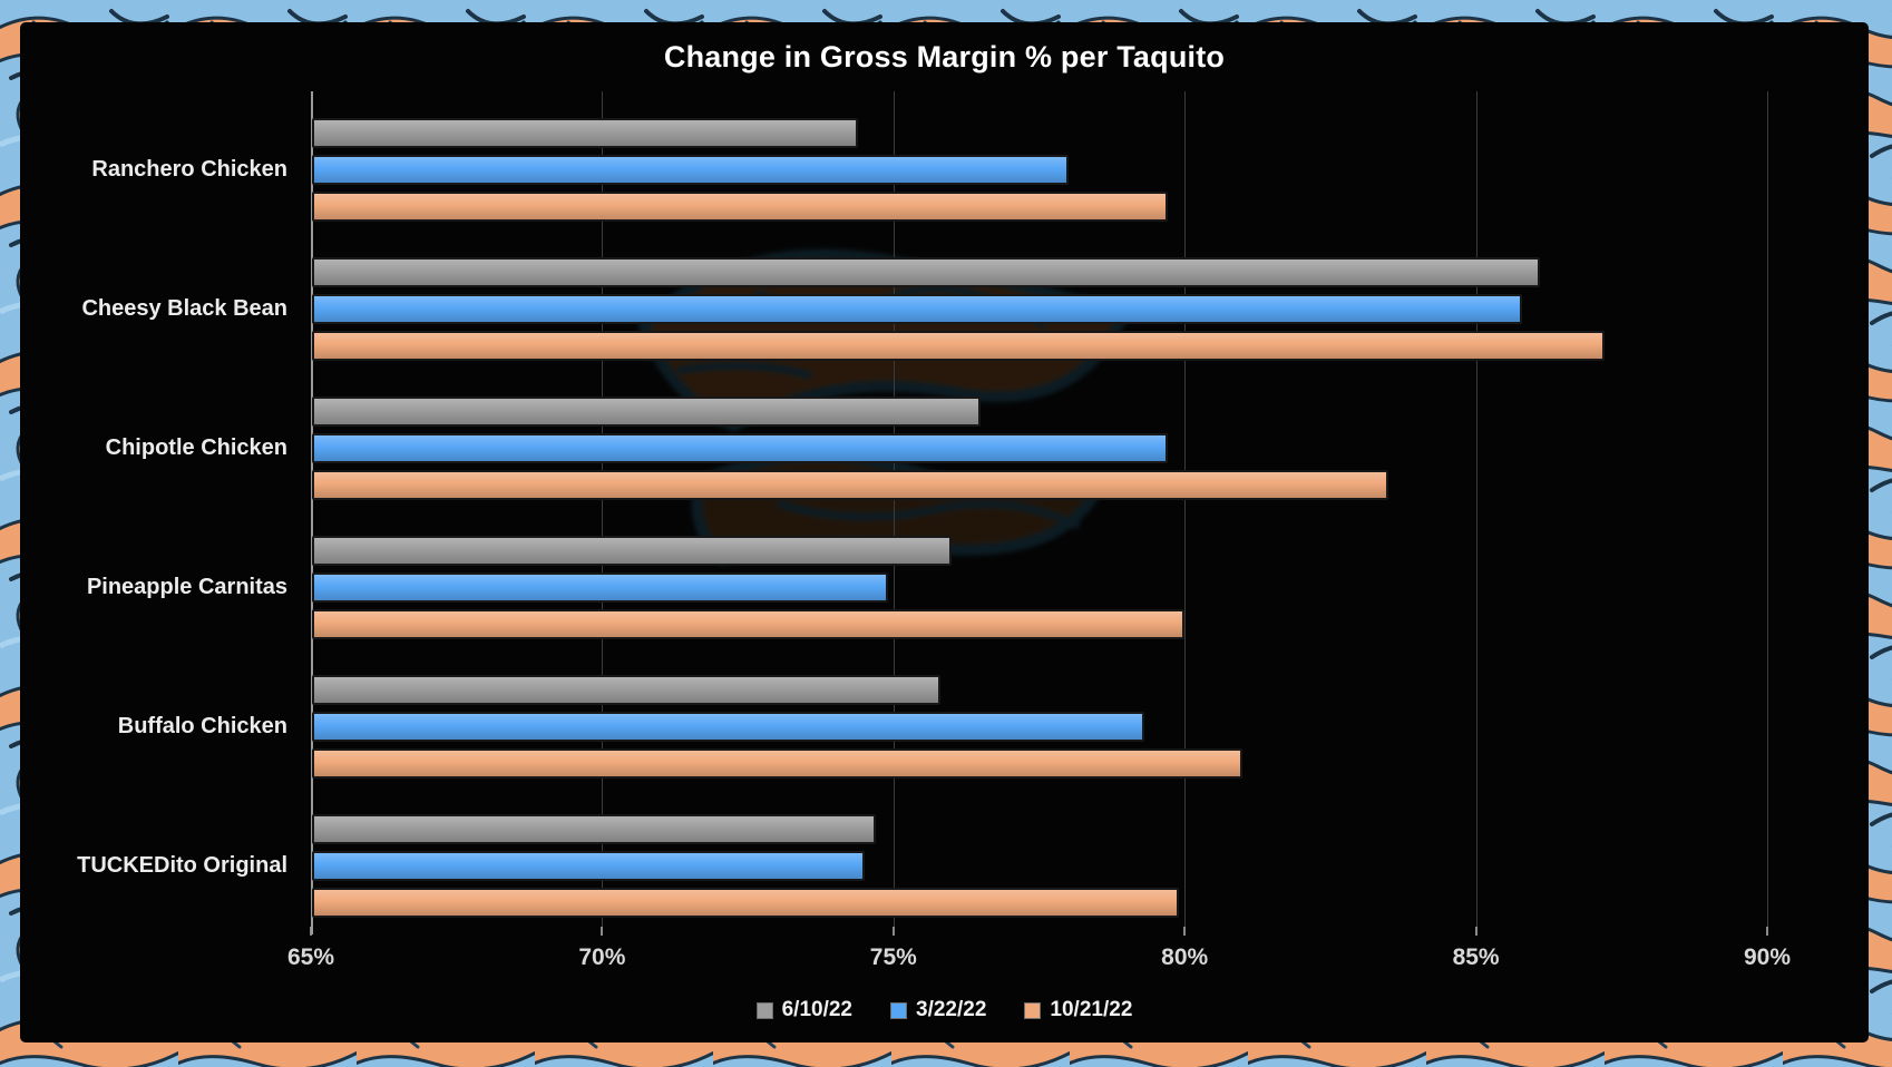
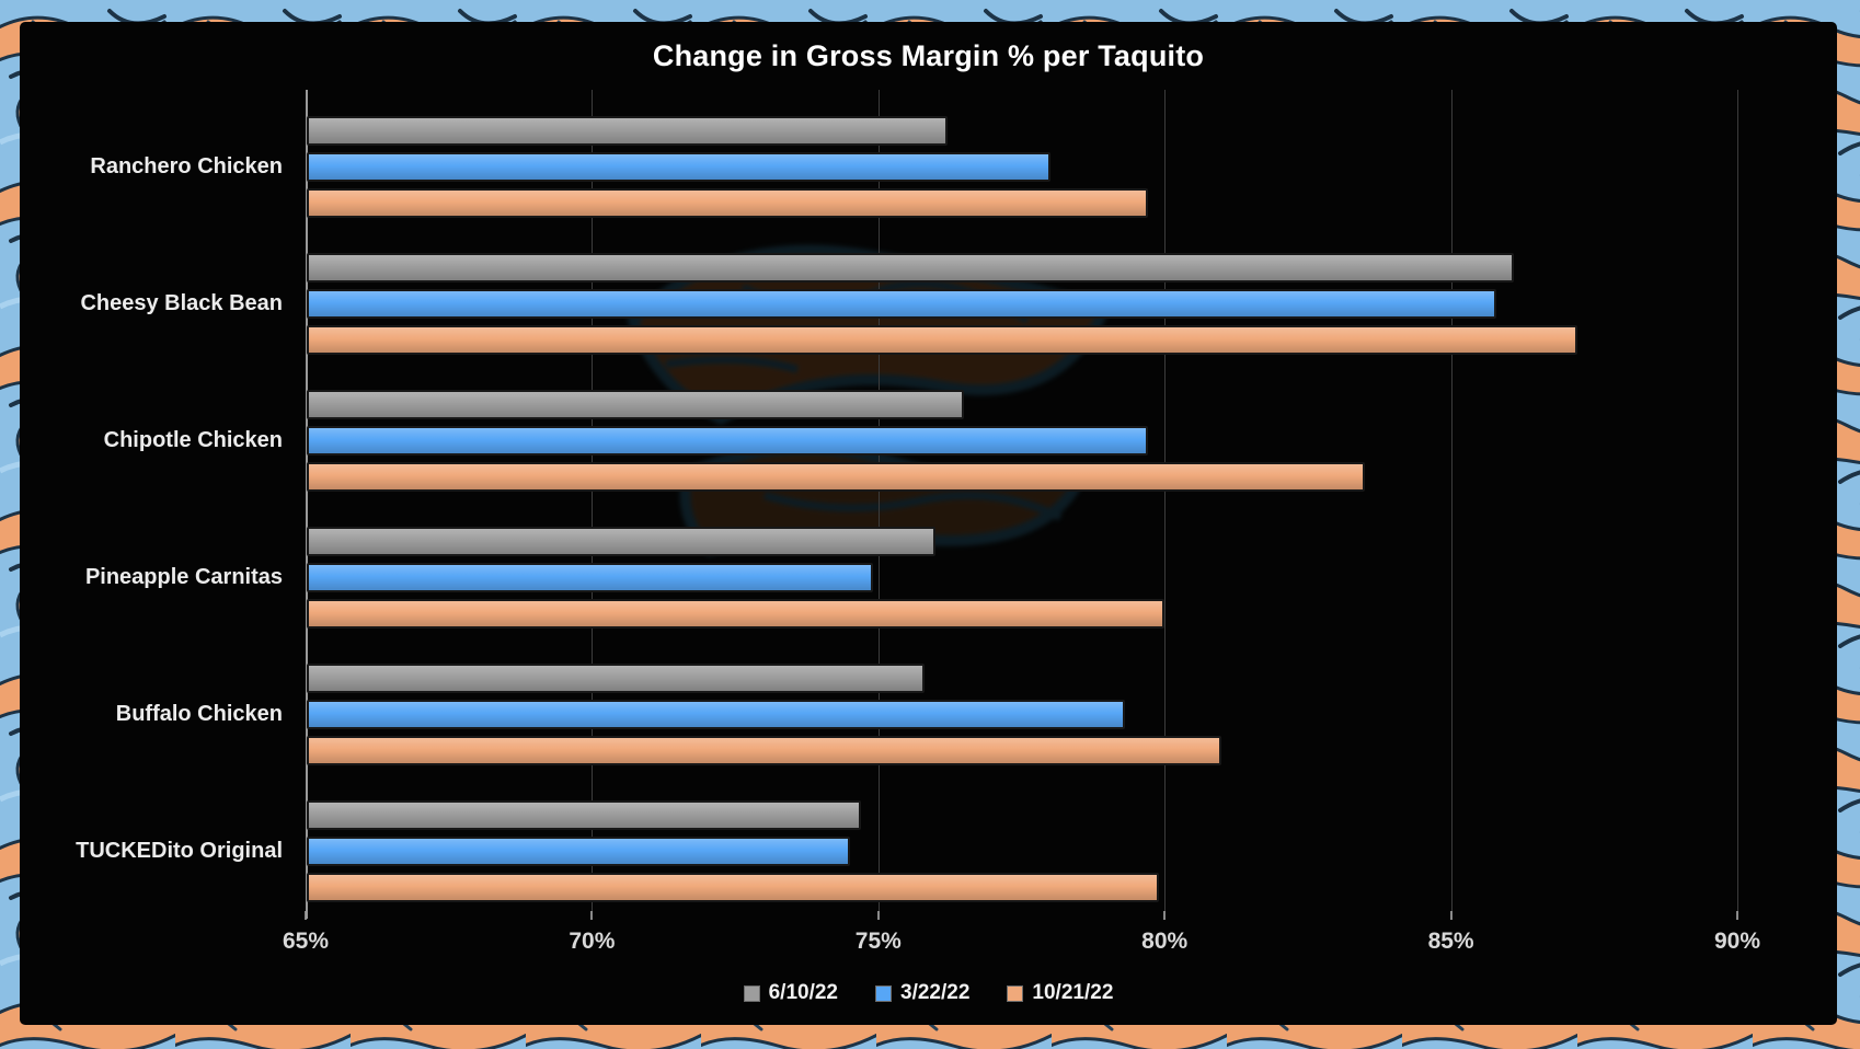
6/10/22/Ranchero Chicken: 74.4% -> 76.2%
